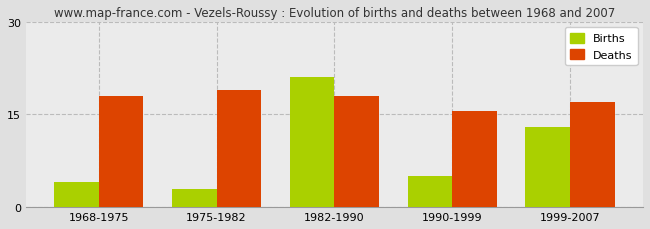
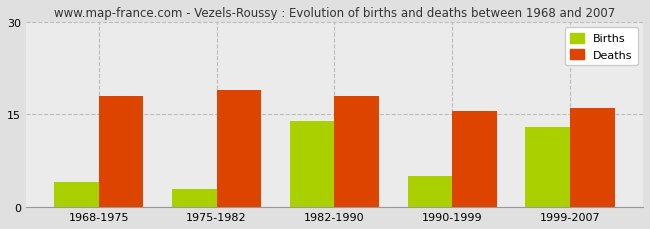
Births/1982-1990: 21 -> 14
Deaths/1999-2007: 17.0 -> 16.0
